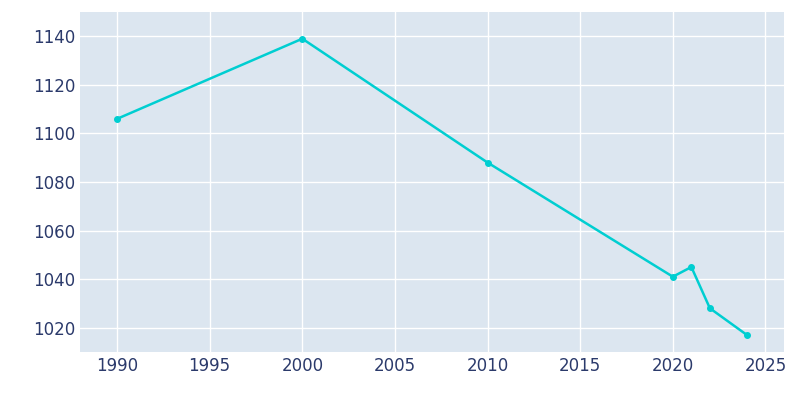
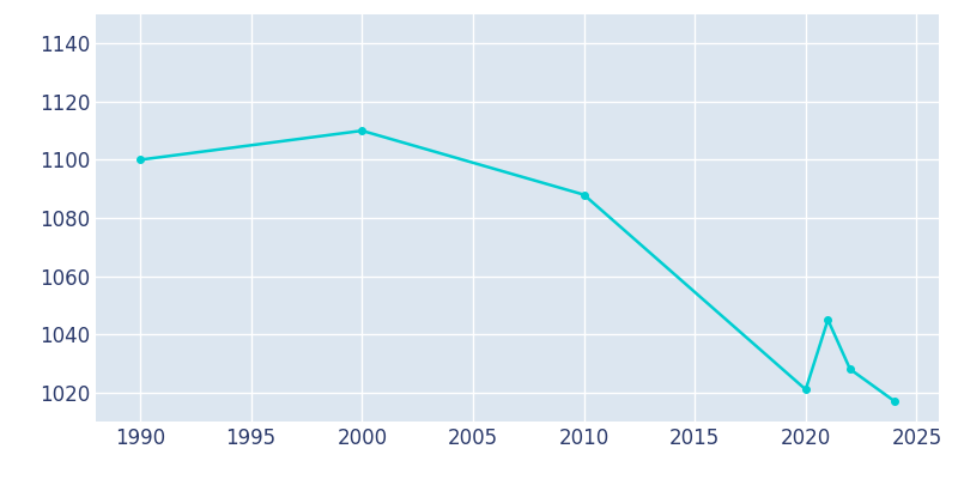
1990: 1106 -> 1100
2000: 1139 -> 1110
2020: 1041 -> 1021
